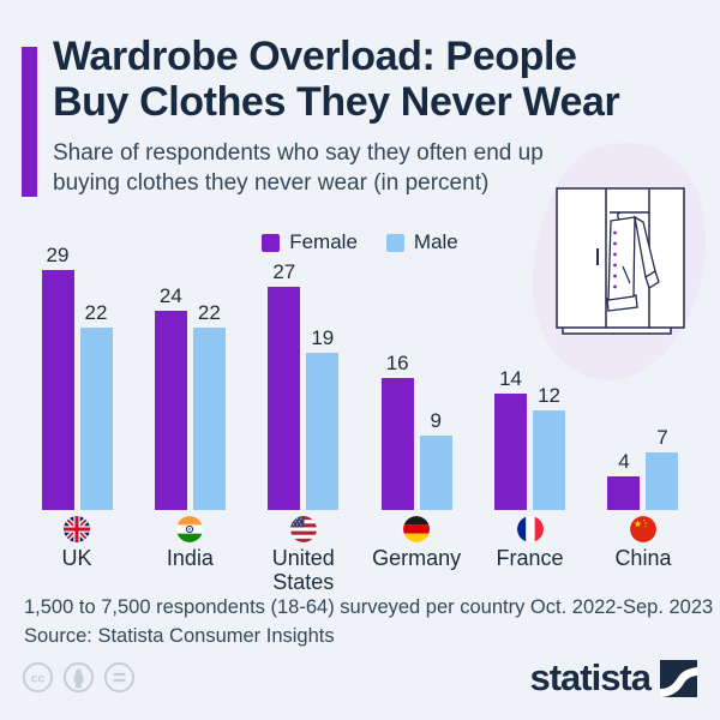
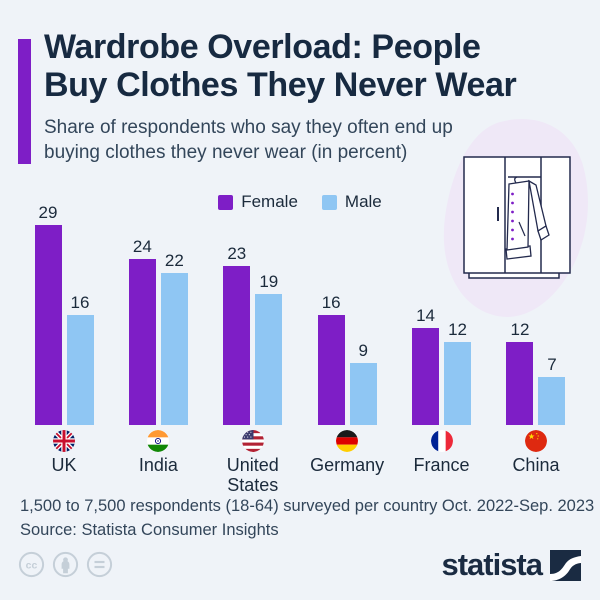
Male/UK: 22 -> 16
Female/United States: 27 -> 23
Female/China: 4 -> 12
